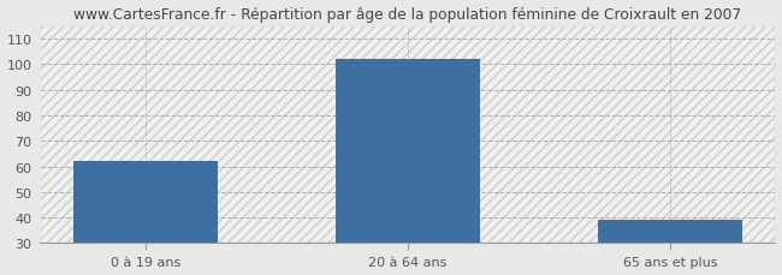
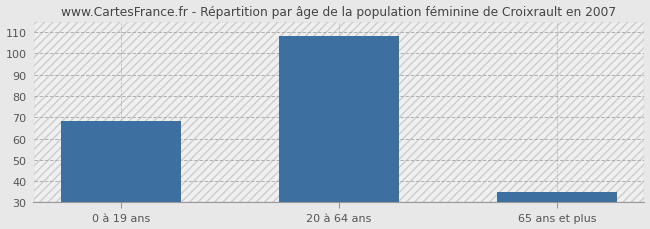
0 à 19 ans: 62 -> 68
20 à 64 ans: 102 -> 108
65 ans et plus: 39 -> 35
